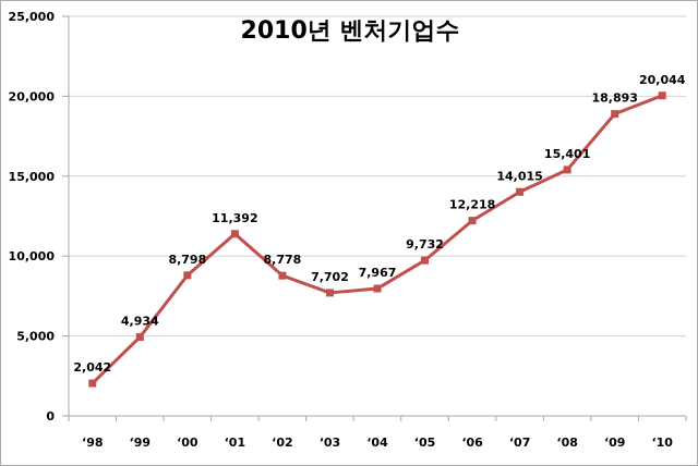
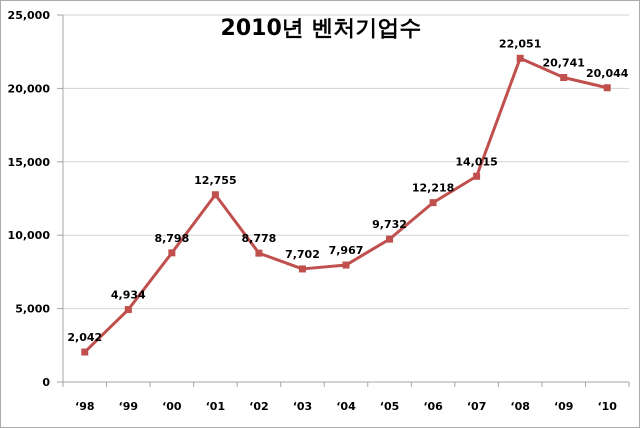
‘01: 11,392 -> 12,755
‘08: 15,401 -> 22,051
‘09: 18,893 -> 20,741
